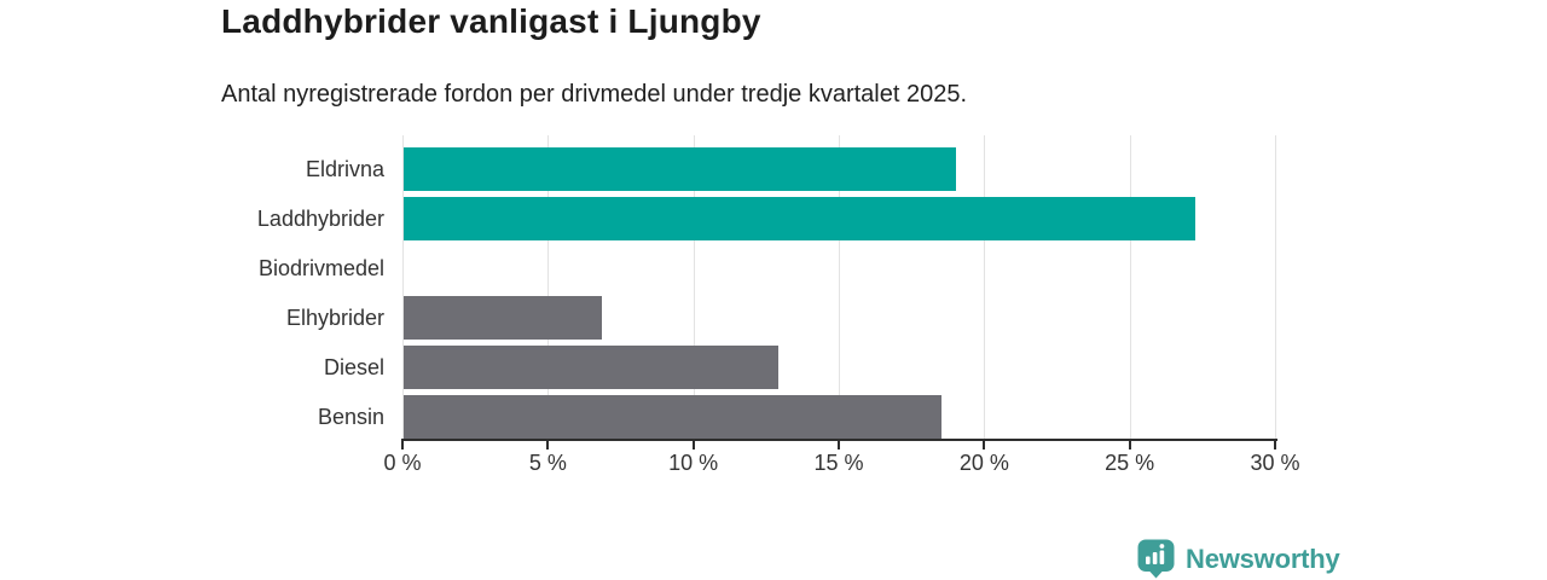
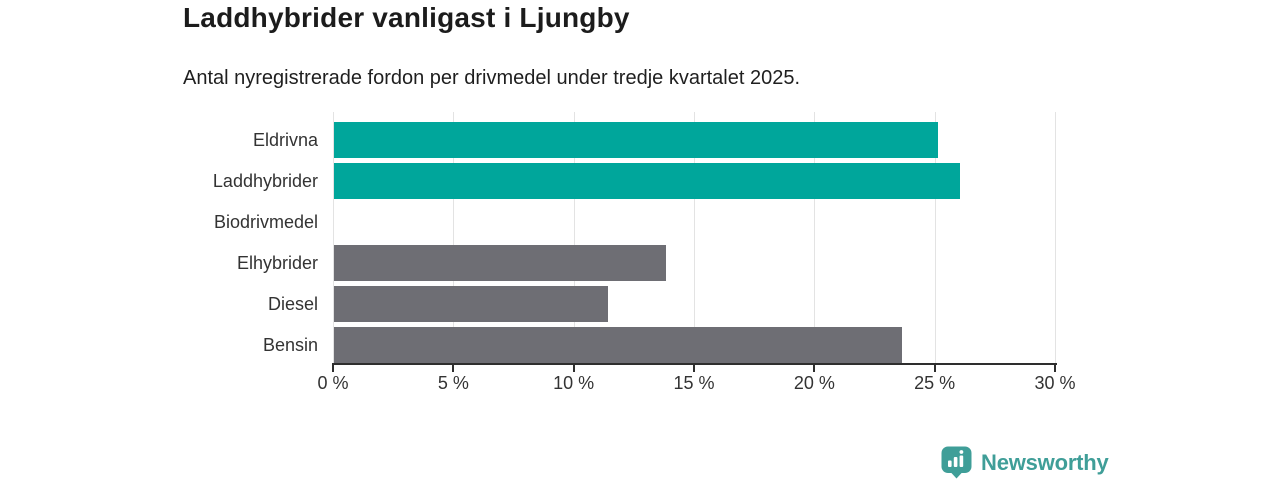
Eldrivna: 19.0% -> 25.1%
Laddhybrider: 27.2% -> 26.0%
Elhybrider: 6.8% -> 13.8%
Diesel: 12.9% -> 11.4%
Bensin: 18.5% -> 23.6%
